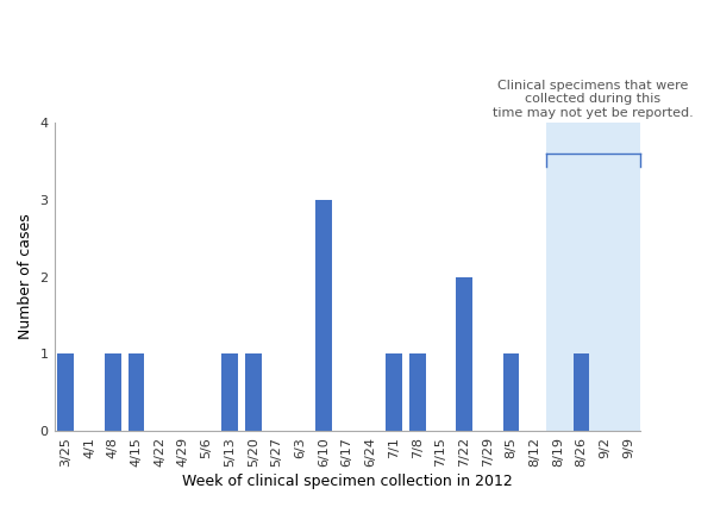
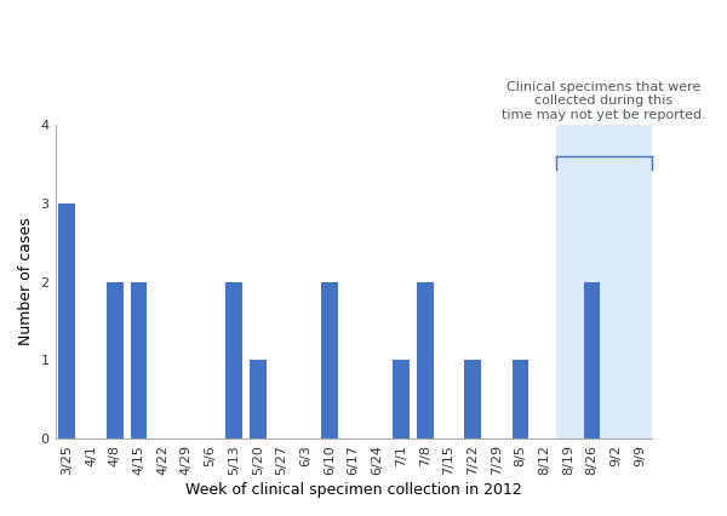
3/25: 1 -> 3
4/8: 1 -> 2
4/15: 1 -> 2
5/13: 1 -> 2
6/10: 3 -> 2
7/8: 1 -> 2
7/22: 2 -> 1
8/26: 1 -> 2
